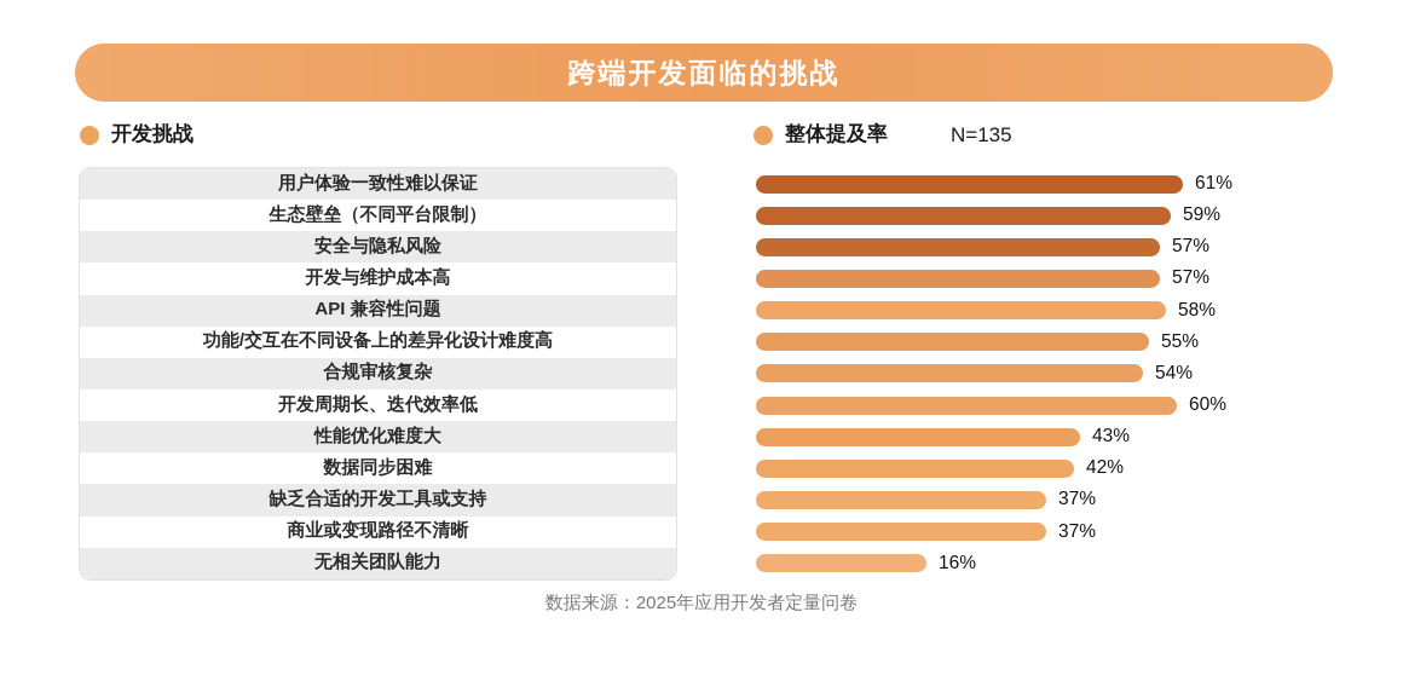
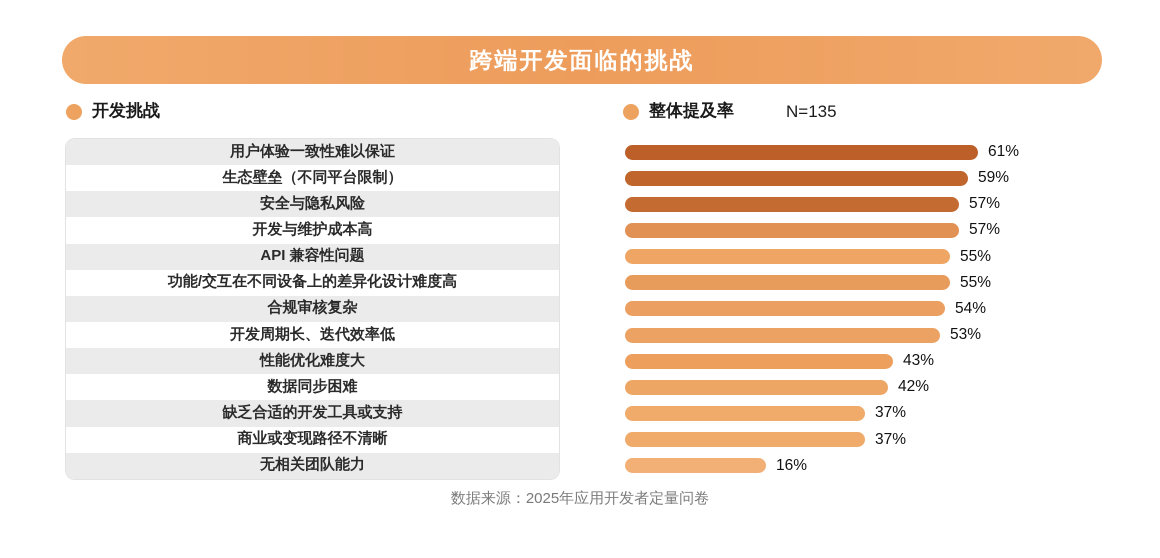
API 兼容性问题: 58% -> 55%
开发周期长、迭代效率低: 60% -> 53%
